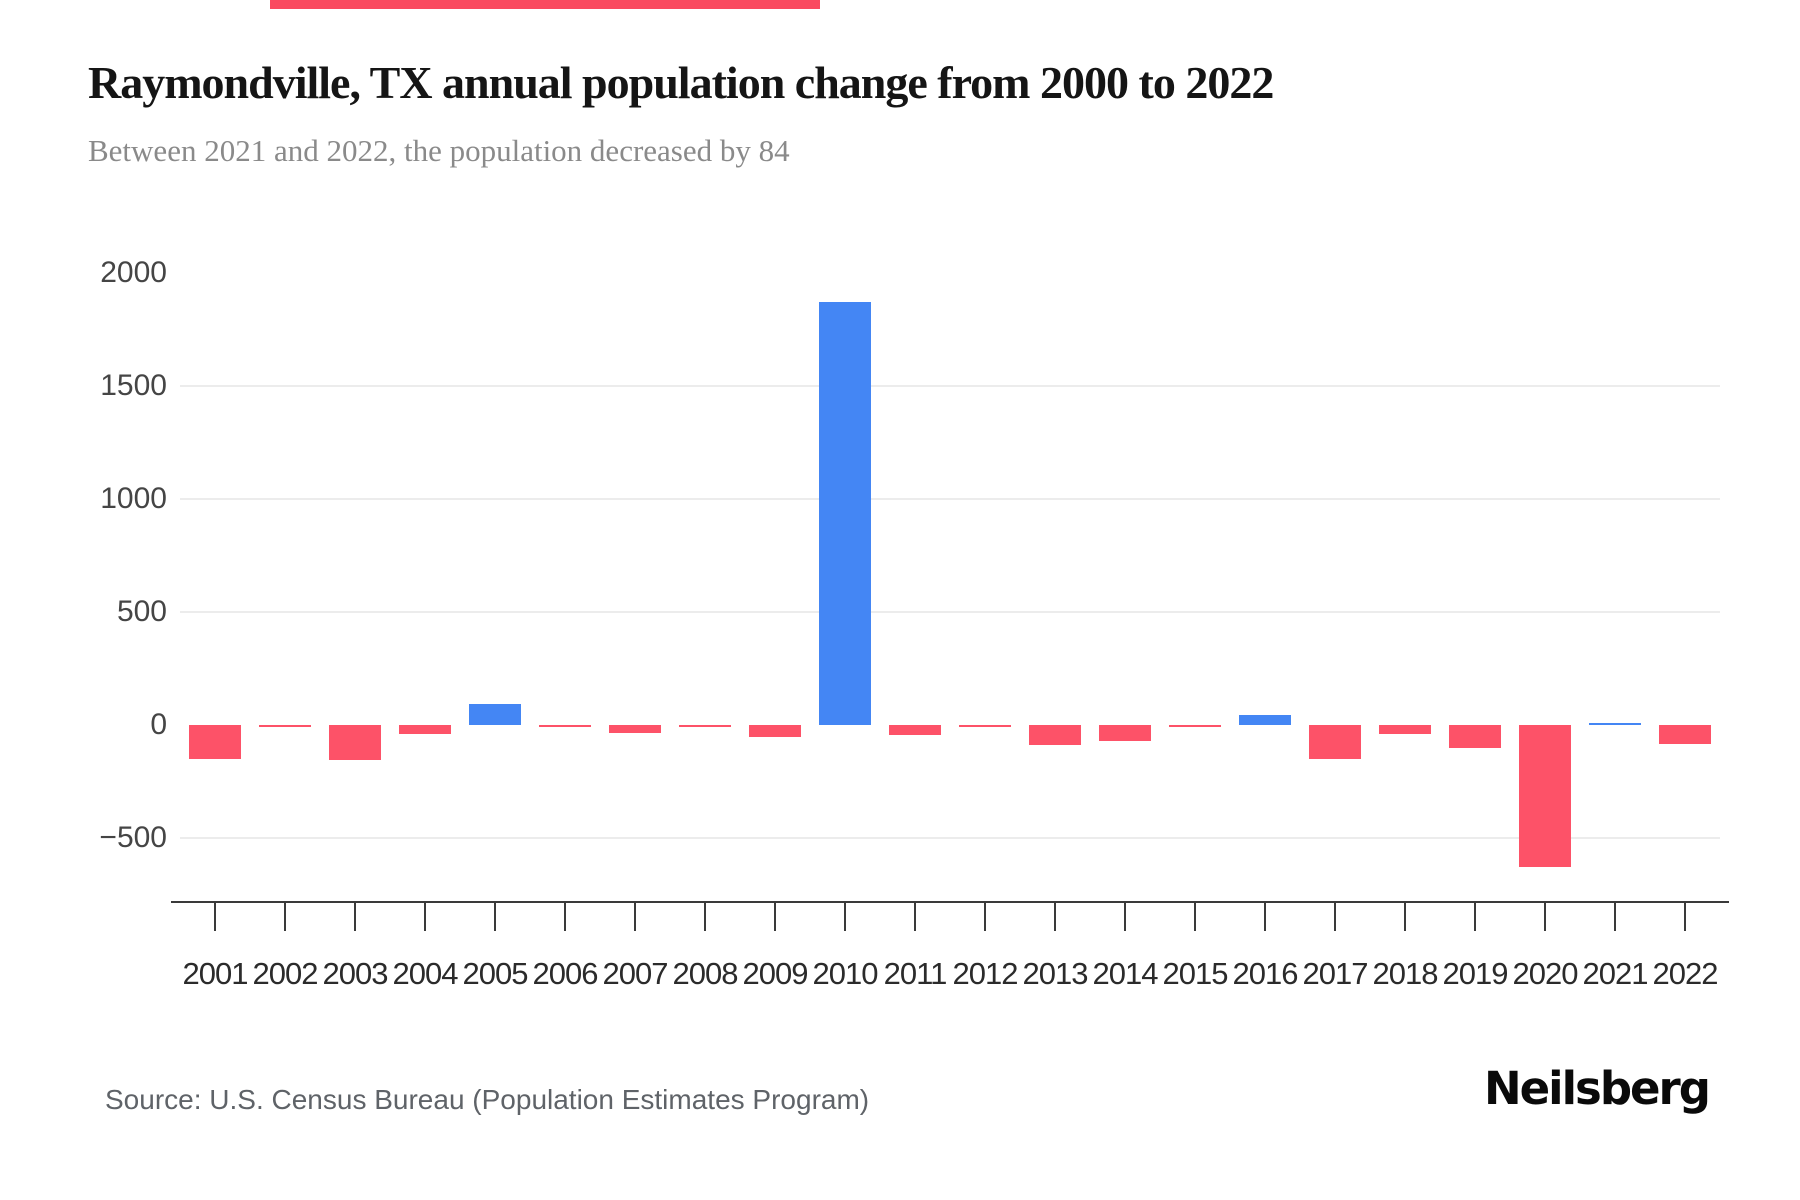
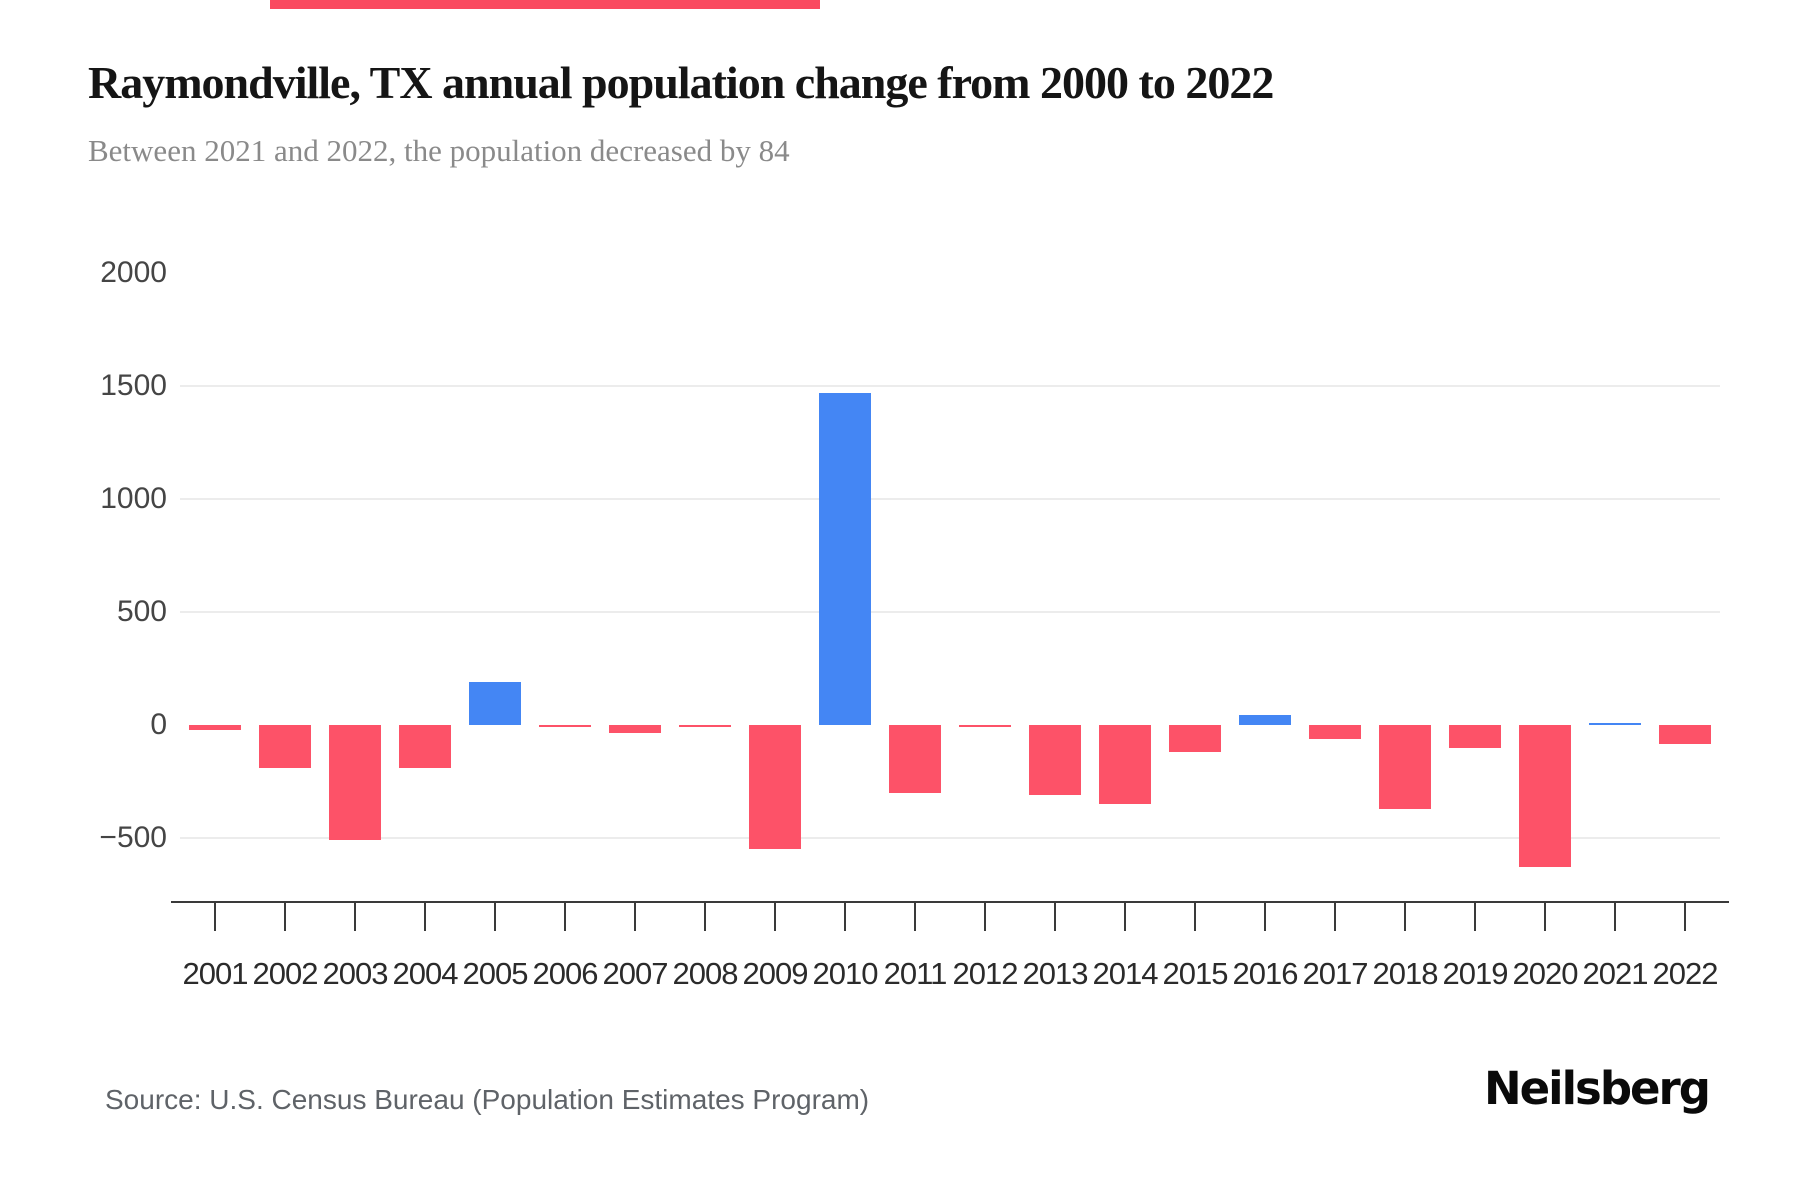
2001: -150 -> -20
2002: -10 -> -190
2003: -160 -> -510
2004: -40 -> -190
2005: 100 -> 190
2009: -60 -> -550
2010: 1870 -> 1470
2011: -40 -> -300
2013: -90 -> -310
2014: -70 -> -350
2015: -10 -> -120
2017: -150 -> -60
2018: -40 -> -370
